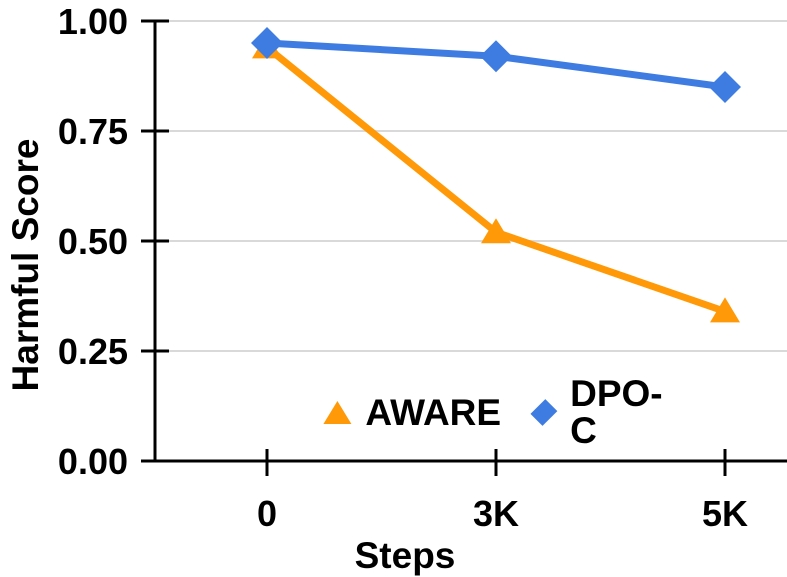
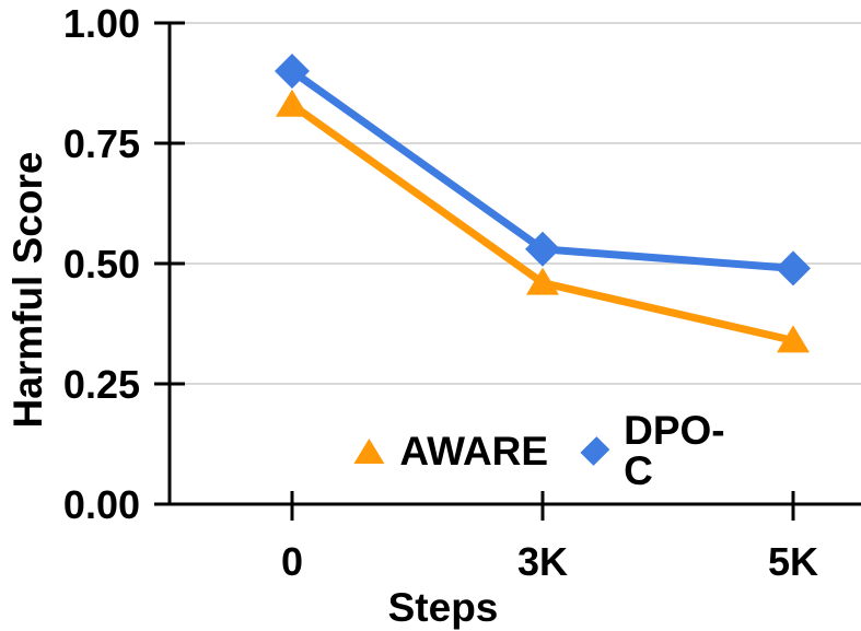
AWARE/0: 0.94 -> 0.83
DPO-C/0: 0.95 -> 0.90
AWARE/3K: 0.52 -> 0.46
DPO-C/3K: 0.92 -> 0.53
DPO-C/5K: 0.85 -> 0.49
